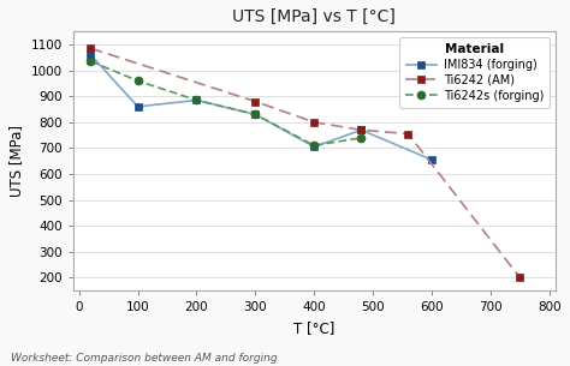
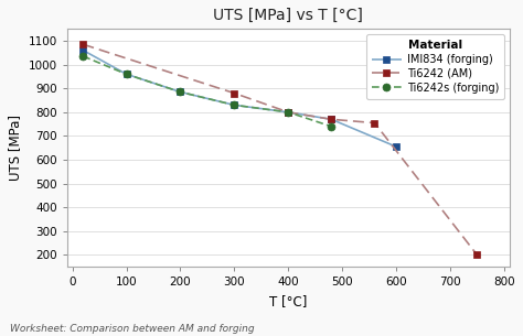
IMI834 (forging)/100: 860 -> 960
IMI834 (forging)/400: 705 -> 800
Ti6242s (forging)/400: 710 -> 800
